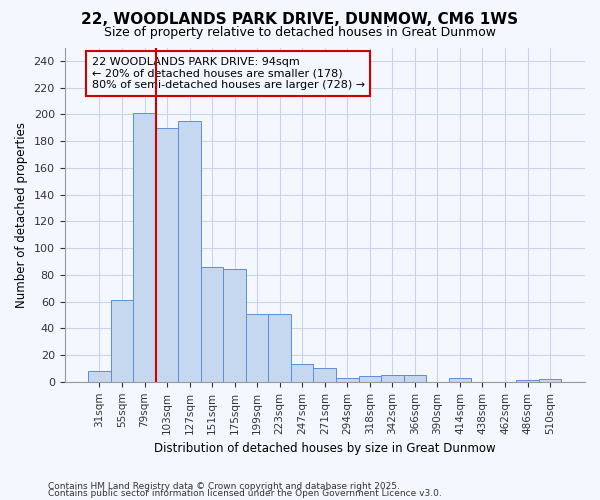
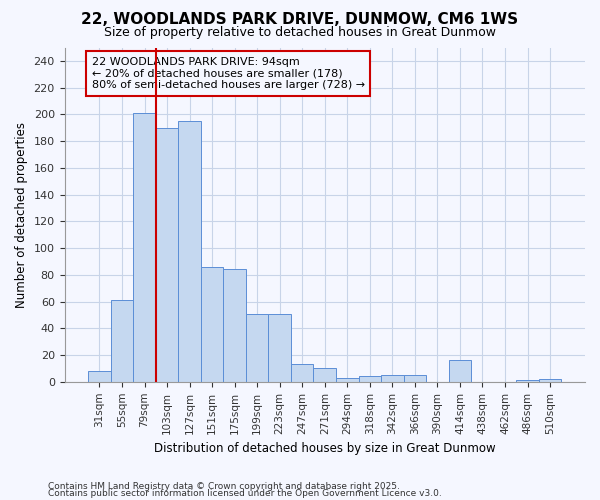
414sqm: 3 -> 16
